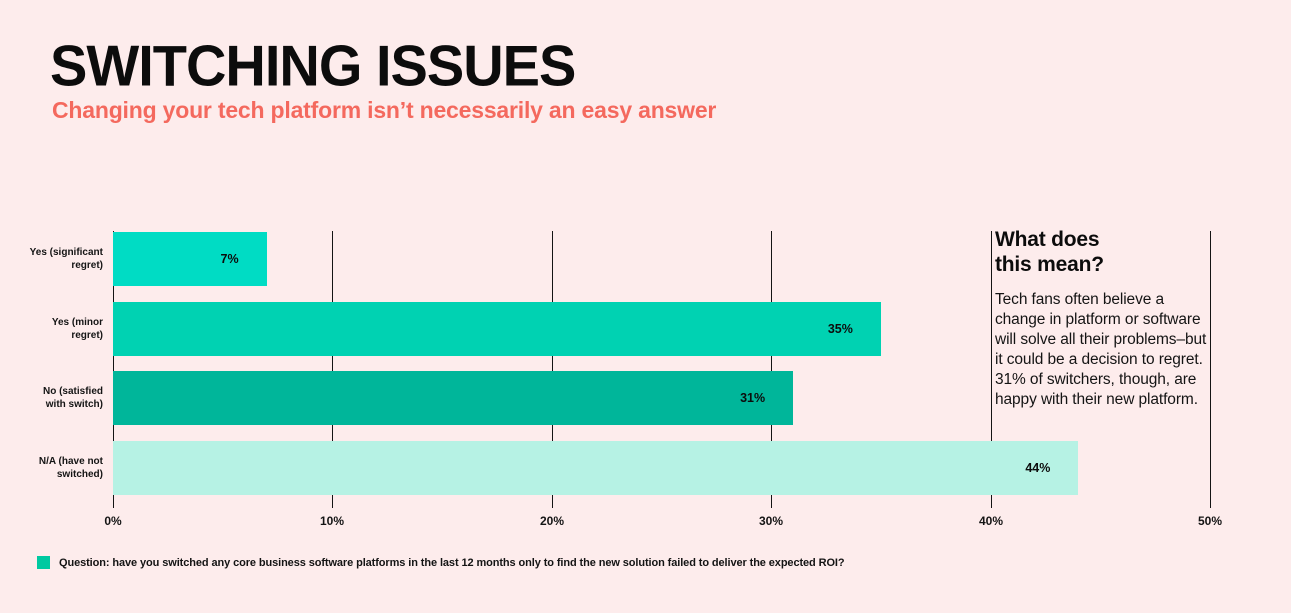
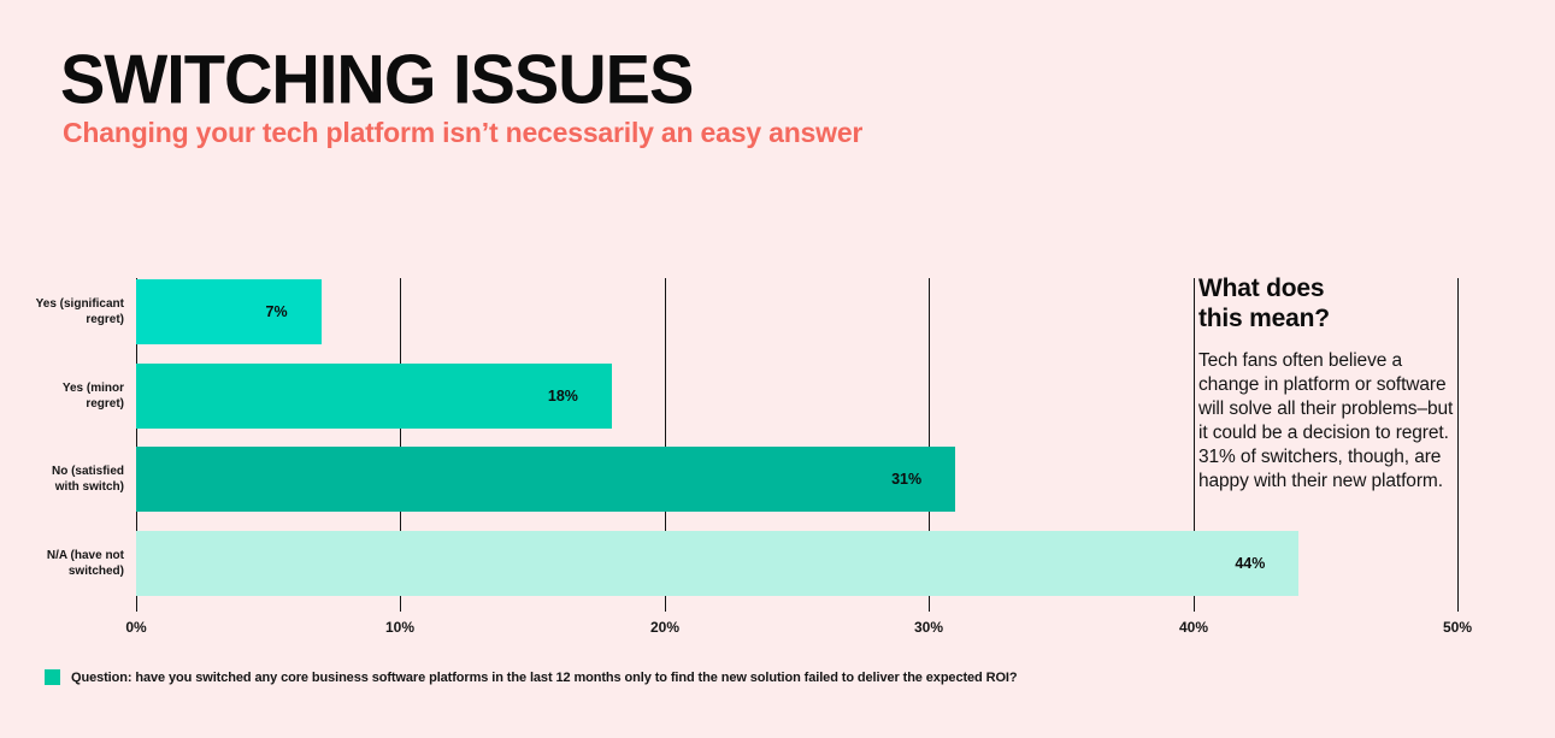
Yes (minor regret): 35% -> 18%
